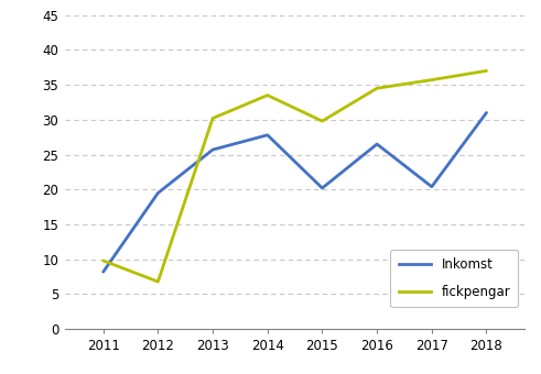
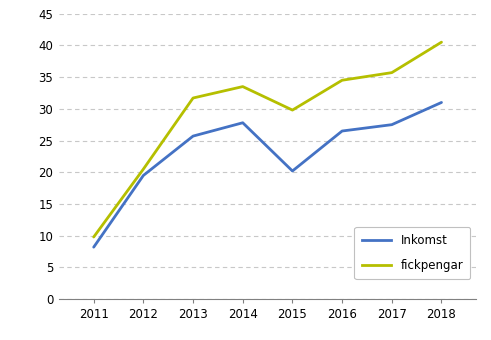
fickpengar/2012: 6.8 -> 20.5
fickpengar/2013: 30.2 -> 31.7
Inkomst/2017: 20.4 -> 27.5
fickpengar/2018: 37.0 -> 40.5
